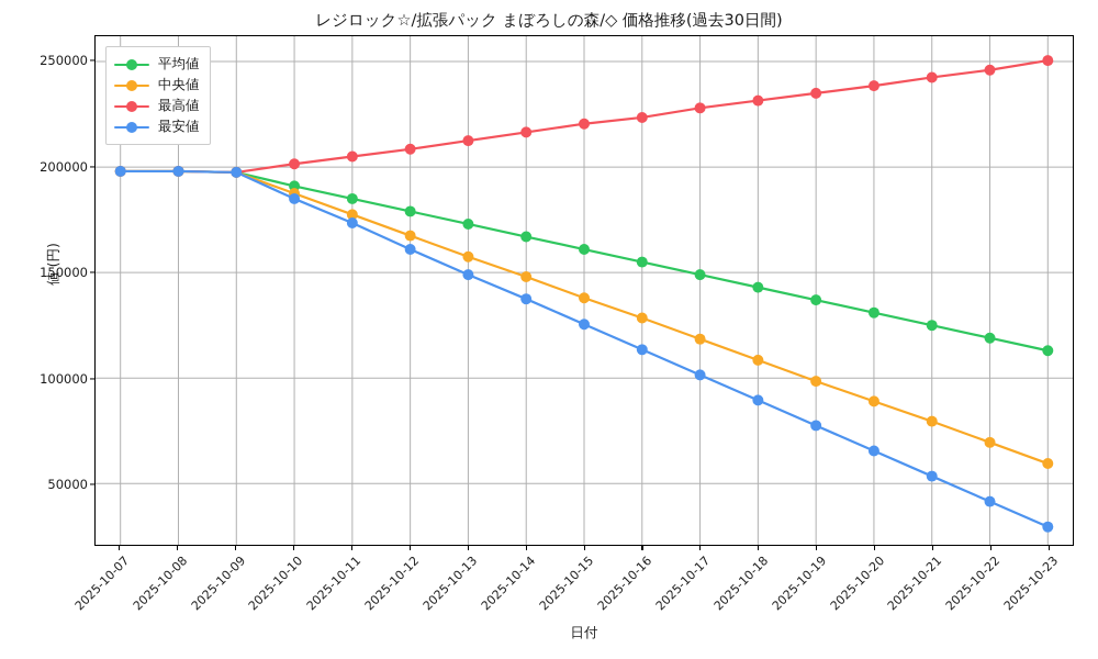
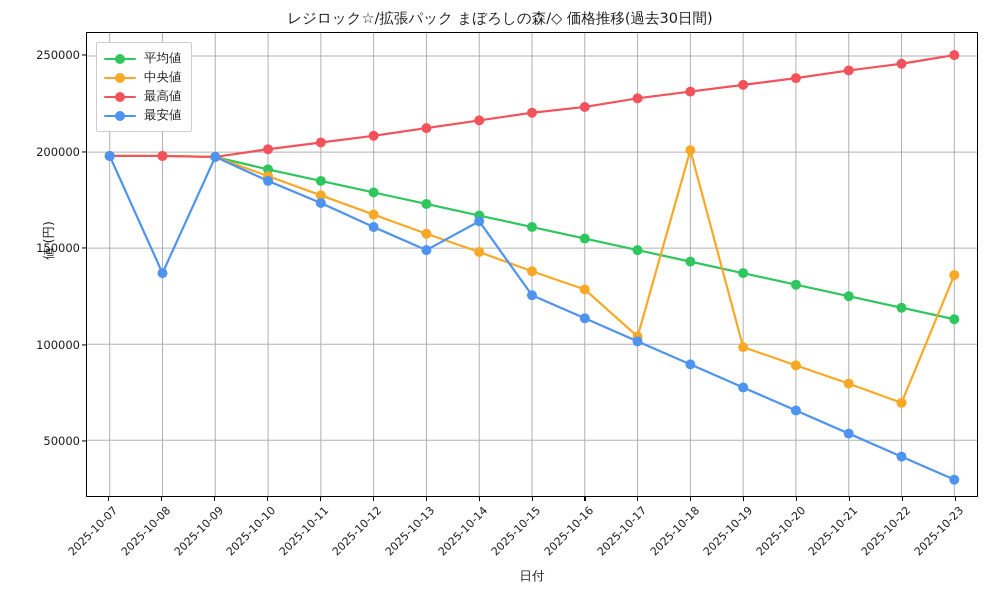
最安値/2025-10-08: 198000 -> 137000
最安値/2025-10-14: 138000 -> 164000
中央値/2025-10-17: 118000 -> 104000
中央値/2025-10-18: 108000 -> 201000
中央値/2025-10-23: 60000 -> 136000
